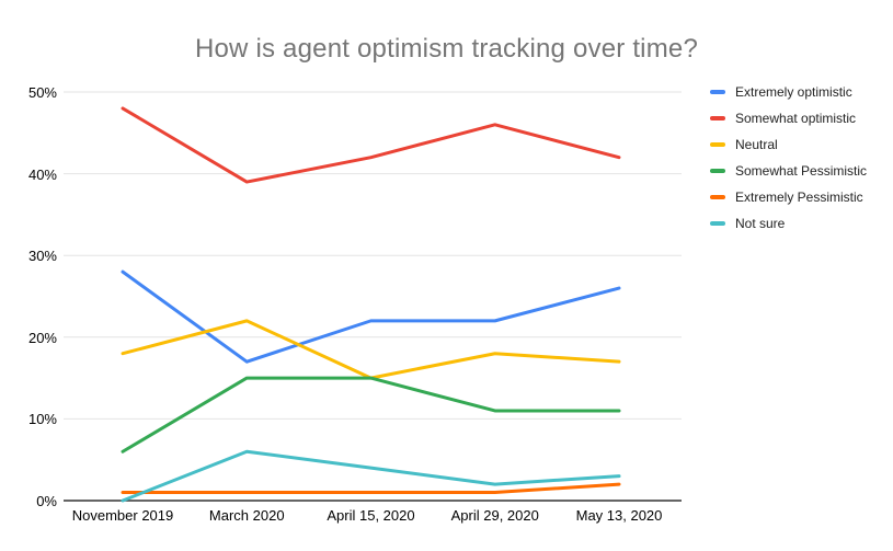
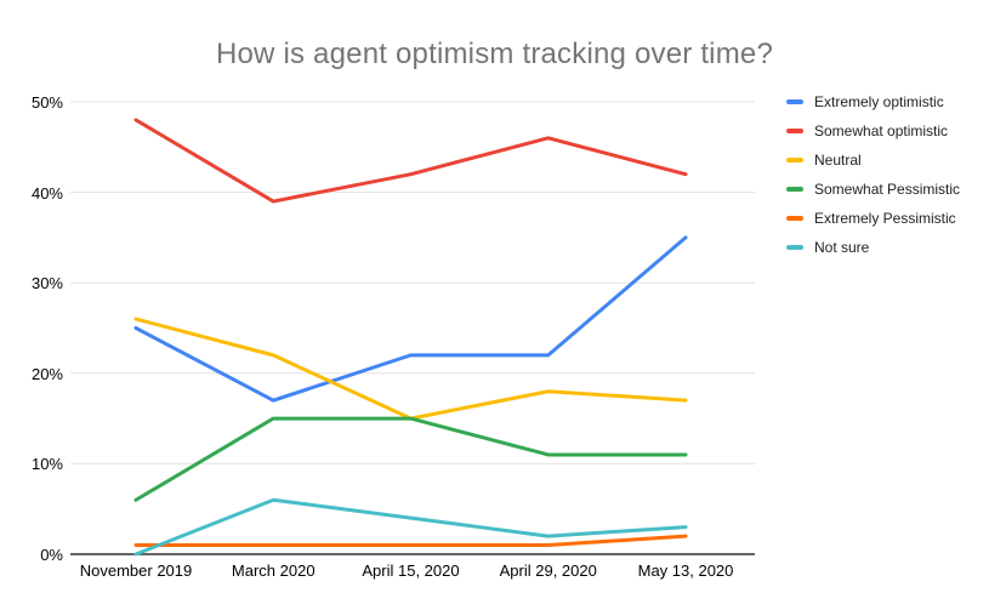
Extremely optimistic/November 2019: 28% -> 25%
Neutral/November 2019: 18% -> 26%
Extremely optimistic/May 13, 2020: 26% -> 35%
